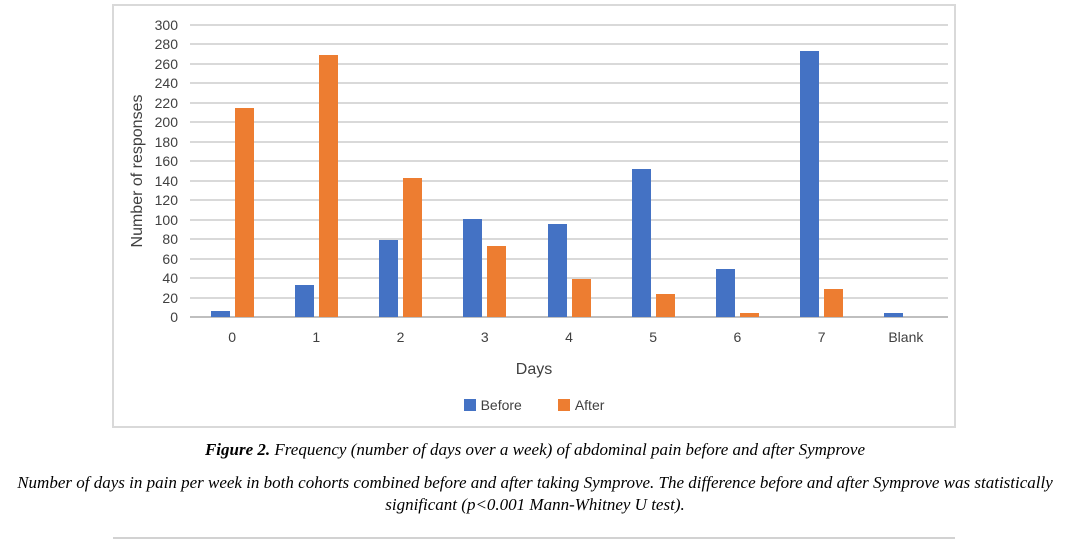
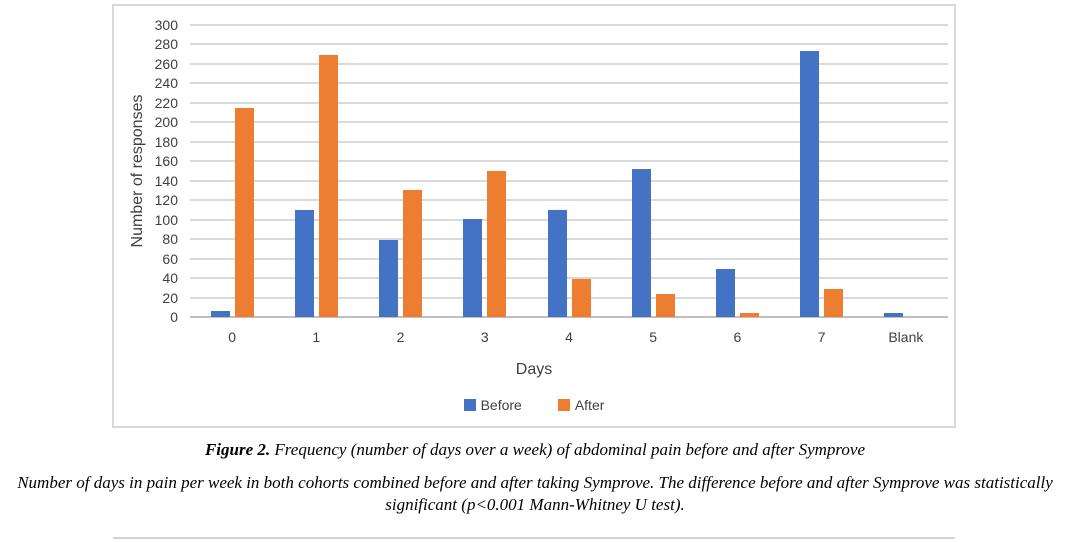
Before/1: 30 -> 110
After/2: 140 -> 130
After/3: 70 -> 150
Before/4: 100 -> 110
